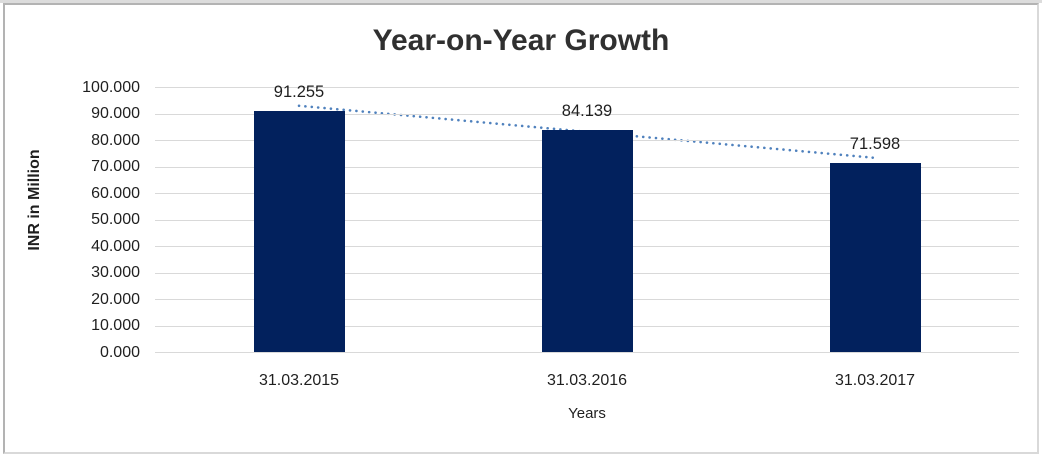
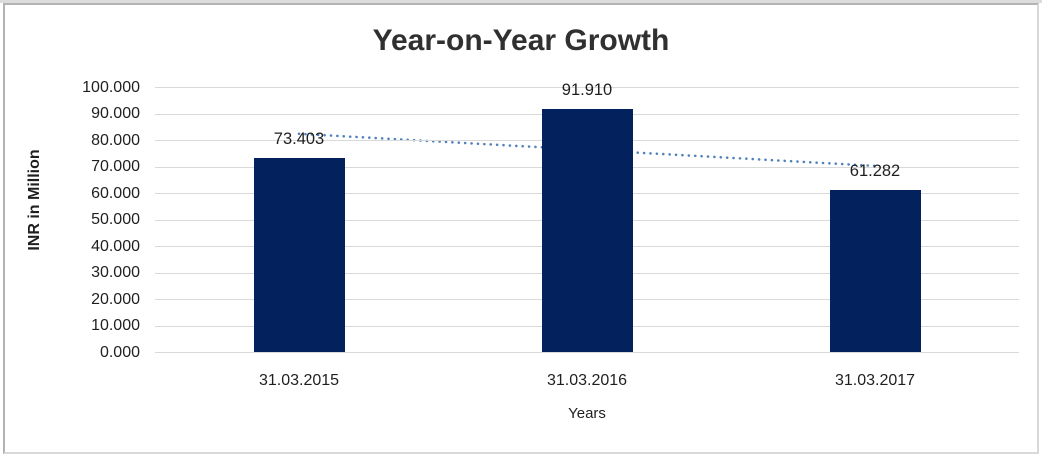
31.03.2015: 91.255 -> 73.403
31.03.2016: 84.139 -> 91.910
31.03.2017: 71.598 -> 61.282
